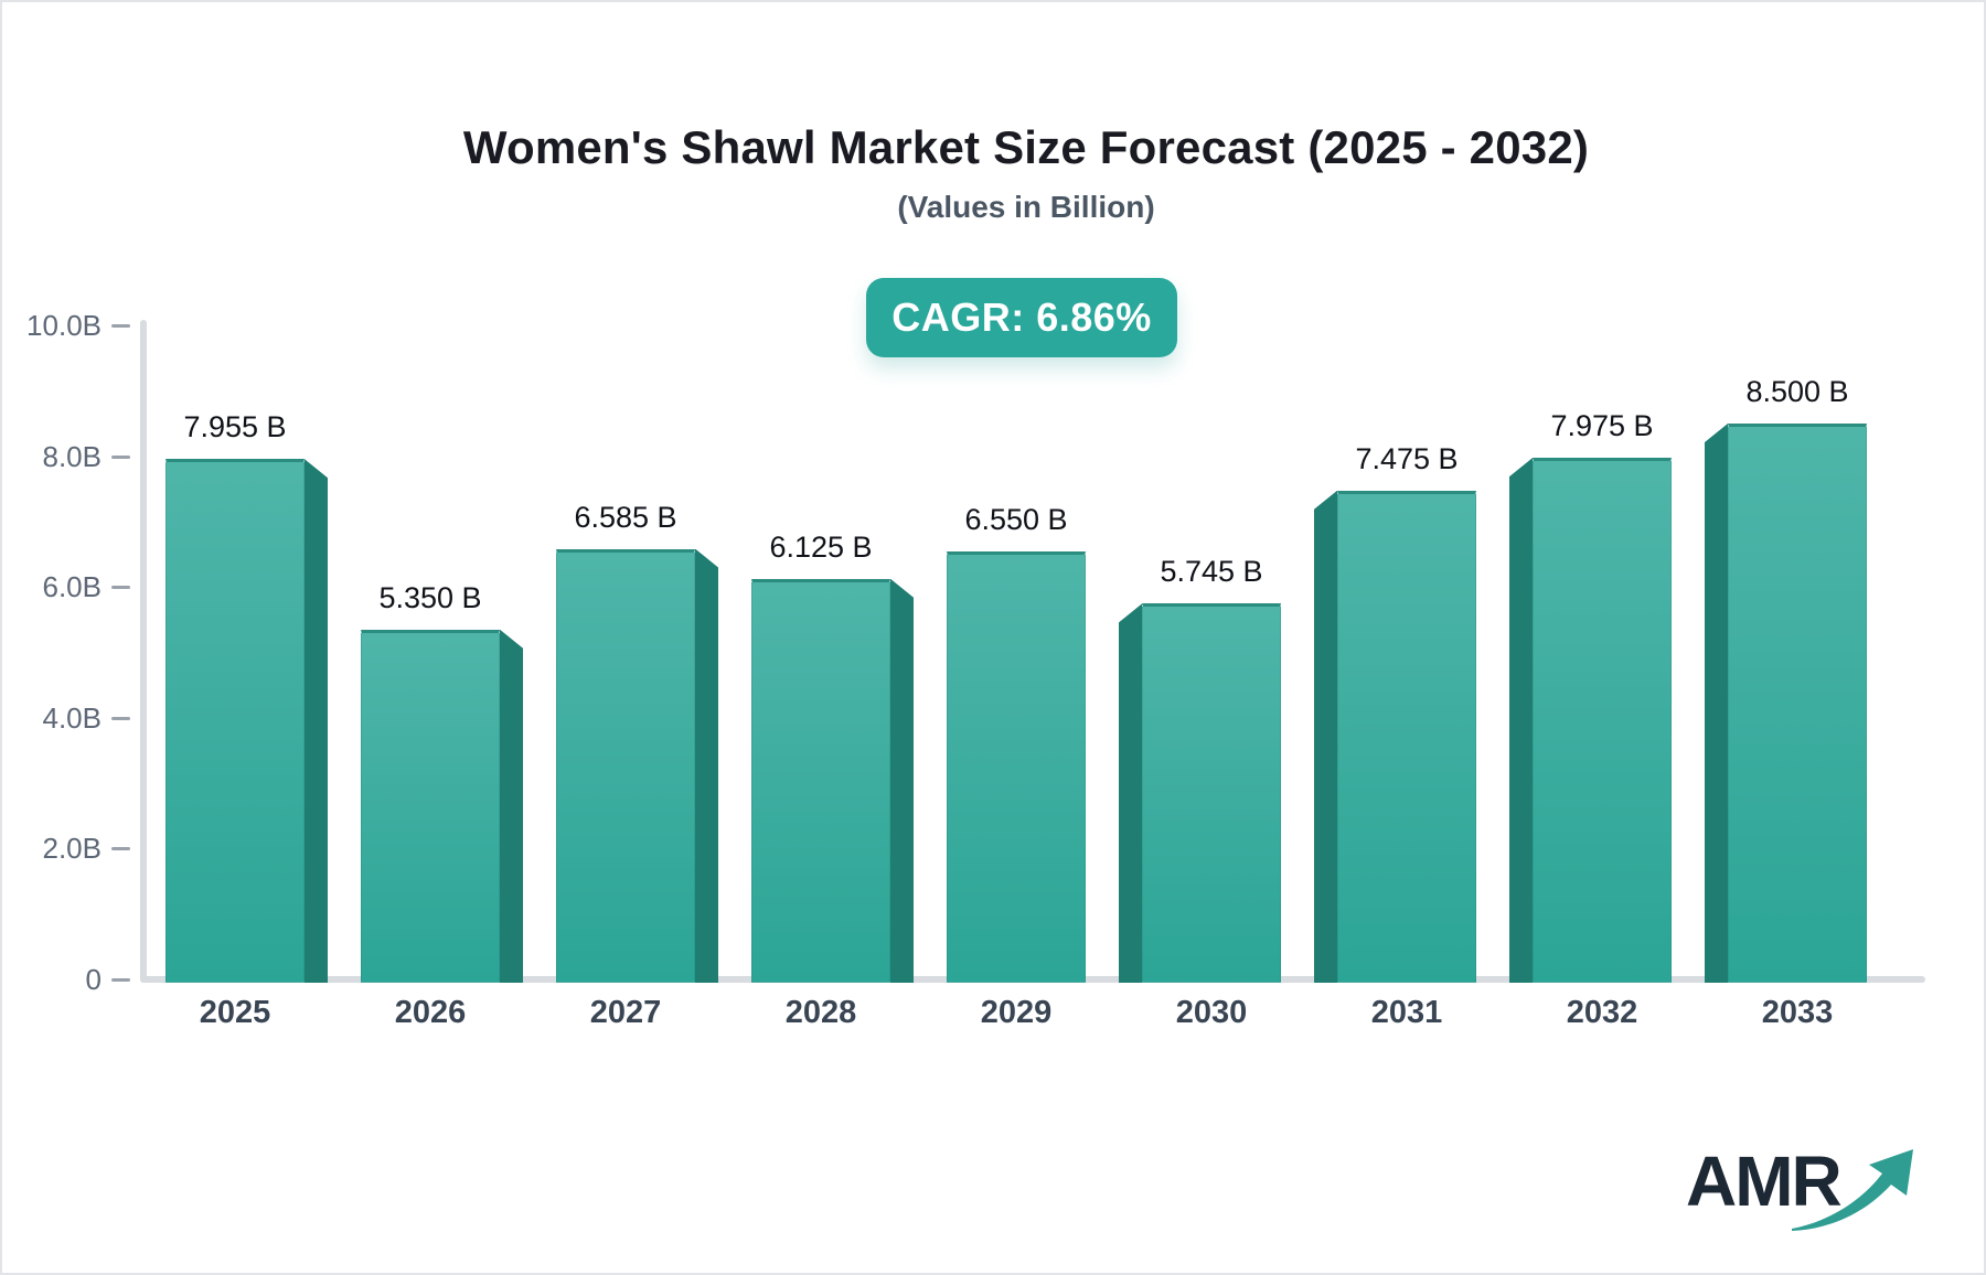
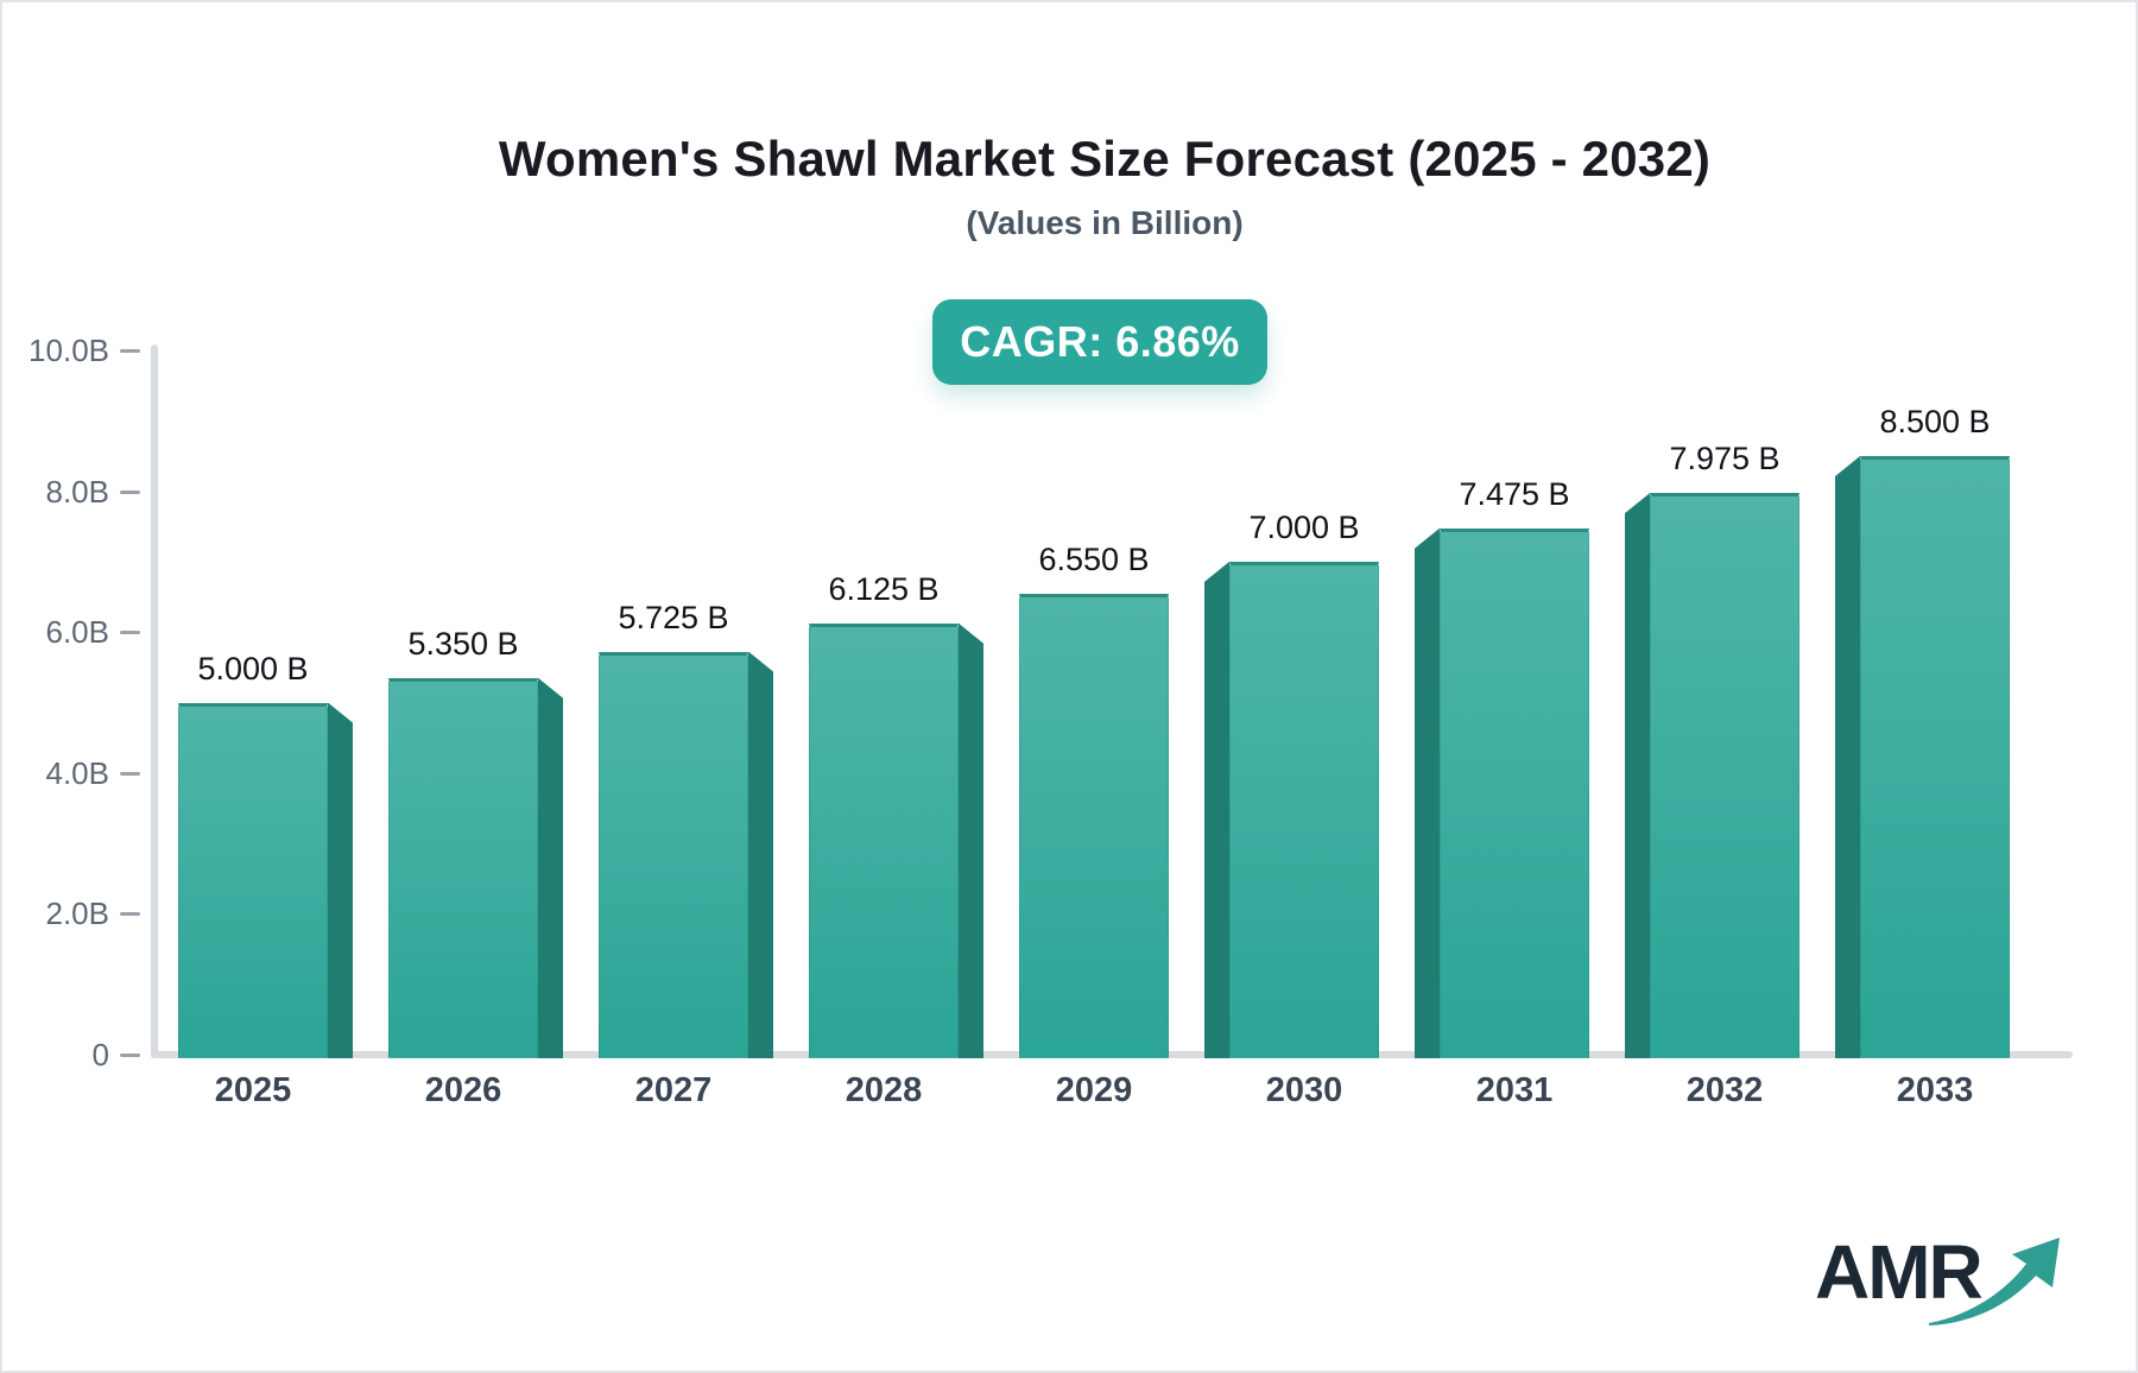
2025: 7.955 -> 5.000
2027: 6.585 -> 5.725
2030: 5.745 -> 7.000
